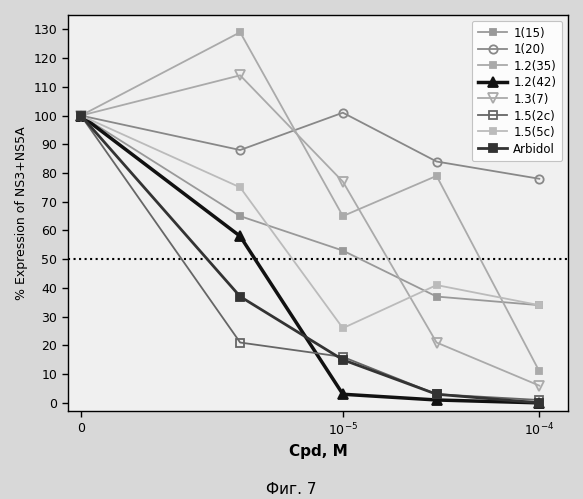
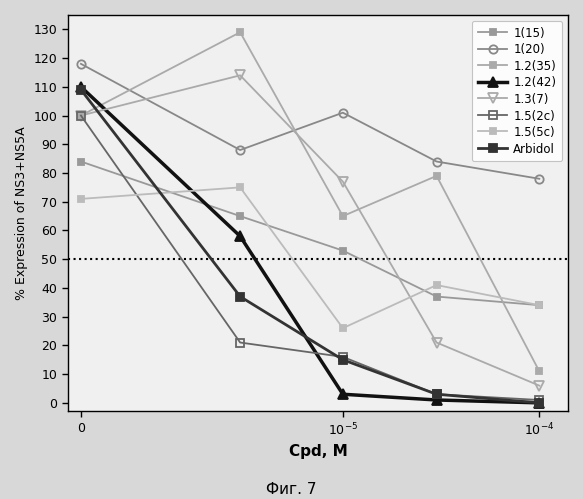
1(15)/0: 100 -> 84
1(20)/0: 100 -> 118
1.2(42)/0: 100 -> 110
1.5(5c)/0: 100 -> 71
Arbidol/0: 100 -> 109
